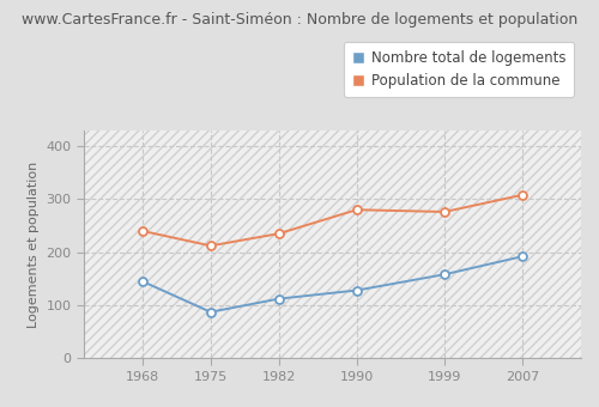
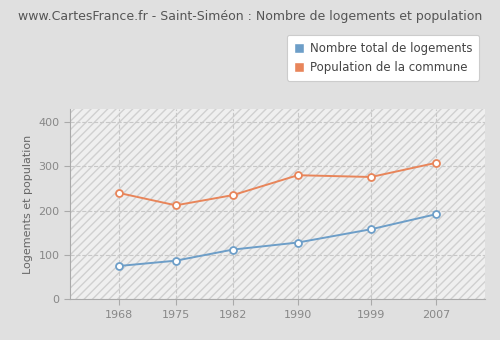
Nombre total de logements/1968: 145 -> 75
